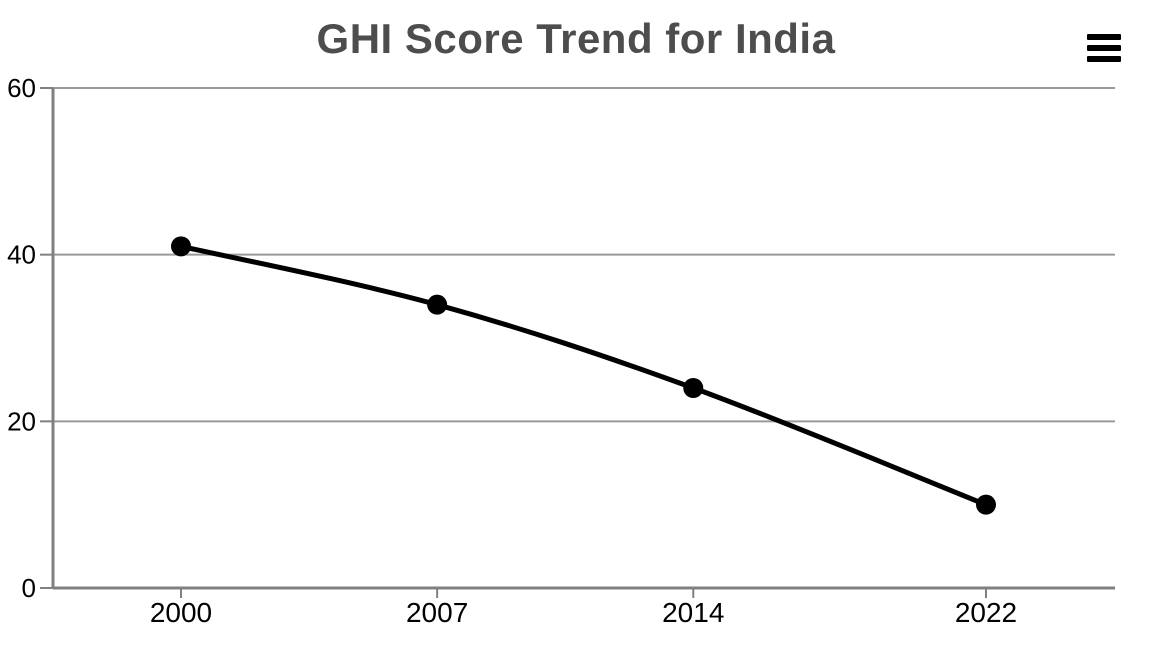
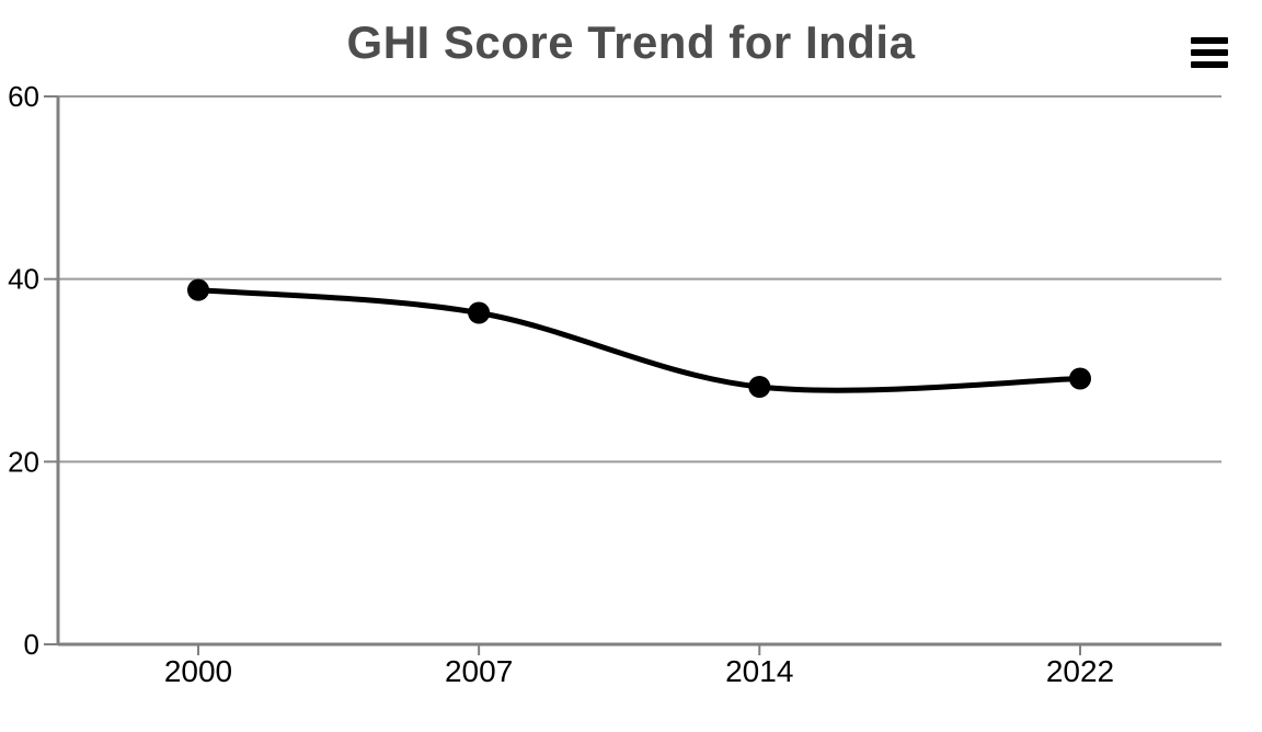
2000: 41 -> 39
2007: 34 -> 36
2014: 24 -> 28
2022: 10 -> 29
